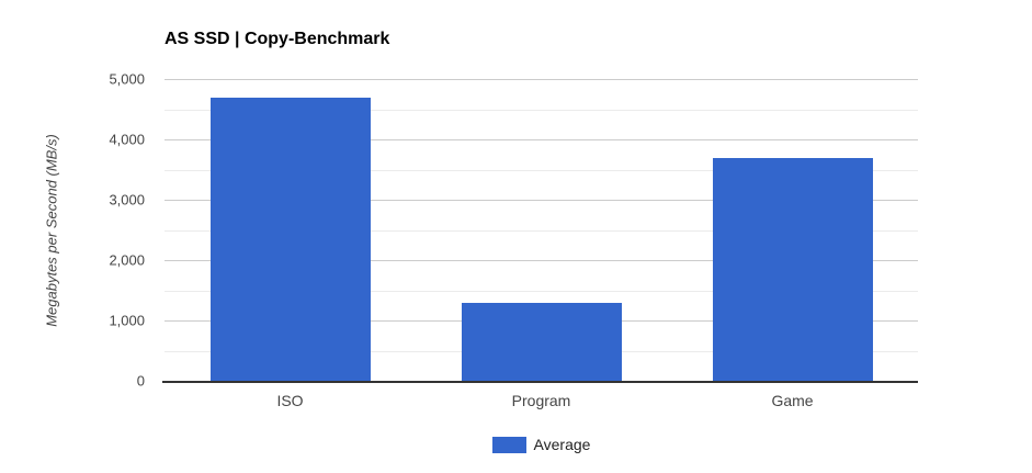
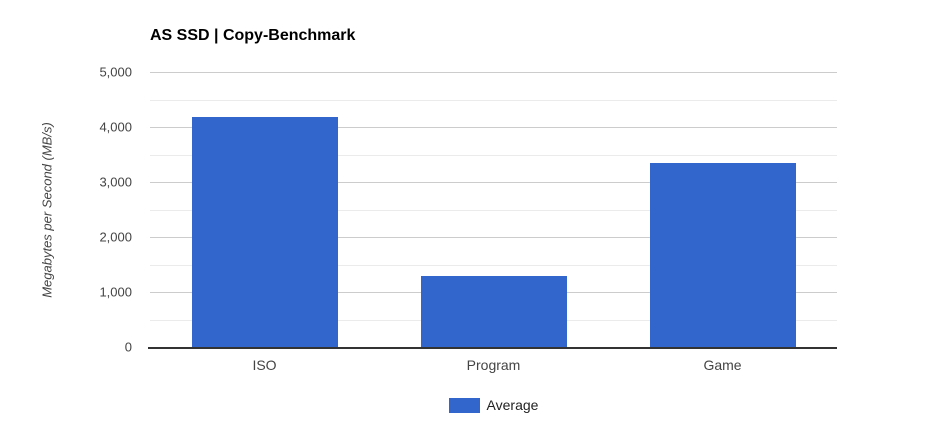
ISO: 4700 -> 4200
Game: 3700 -> 3400
